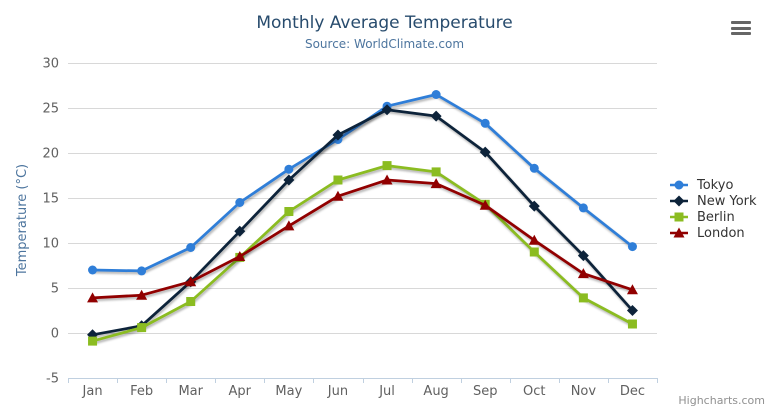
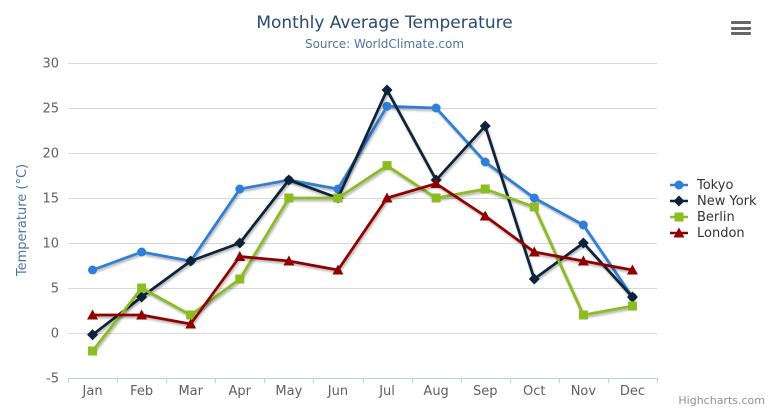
Berlin/Jan: -1 -> -2
London/Jan: 4 -> 2
Tokyo/Feb: 7 -> 9
New York/Feb: 1 -> 4
Berlin/Feb: 1 -> 5
London/Feb: 4 -> 2
Tokyo/Mar: 10 -> 8
New York/Mar: 6 -> 8
Berlin/Mar: 4 -> 2
London/Mar: 6 -> 1
Tokyo/Apr: 14 -> 16
New York/Apr: 11 -> 10
Berlin/Apr: 8 -> 6
Tokyo/May: 18 -> 17
Berlin/May: 14 -> 15
London/May: 12 -> 8
Tokyo/Jun: 22 -> 16
New York/Jun: 22 -> 15
Berlin/Jun: 17 -> 15
London/Jun: 15 -> 7
New York/Jul: 25 -> 27
London/Jul: 17 -> 15
Tokyo/Aug: 26 -> 25
New York/Aug: 24 -> 17
Berlin/Aug: 18 -> 15
Tokyo/Sep: 23 -> 19
New York/Sep: 20 -> 23
Berlin/Sep: 14 -> 16
London/Sep: 14 -> 13
Tokyo/Oct: 18 -> 15
New York/Oct: 14 -> 6
Berlin/Oct: 9 -> 14
London/Oct: 10 -> 9
Tokyo/Nov: 14 -> 12
New York/Nov: 9 -> 10
Berlin/Nov: 4 -> 2
London/Nov: 7 -> 8
Tokyo/Dec: 10 -> 4
New York/Dec: 2 -> 4
Berlin/Dec: 1 -> 3
London/Dec: 5 -> 7
